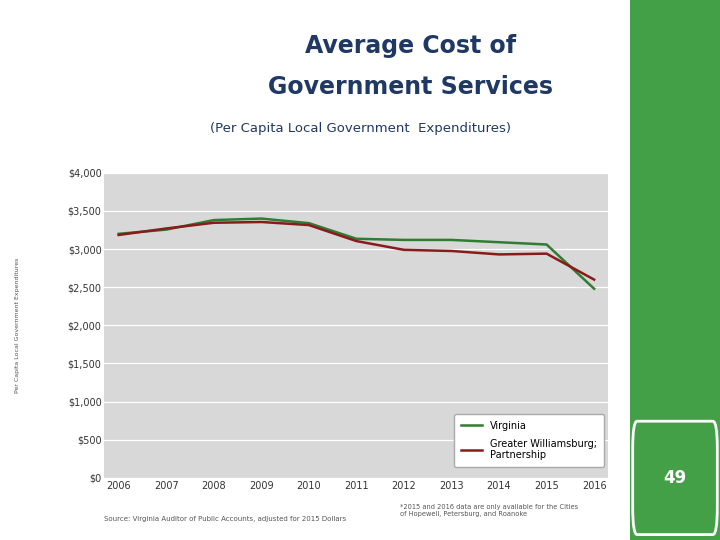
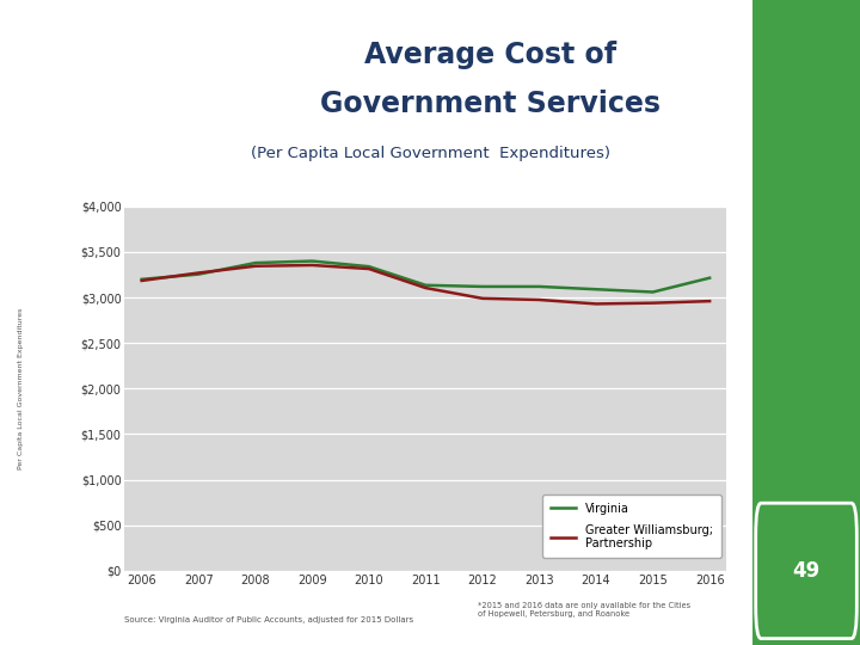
Virginia/2016: $2,480 -> $3,220
Greater Williamsburg; Partnership/2016: $2,600 -> $2,960
